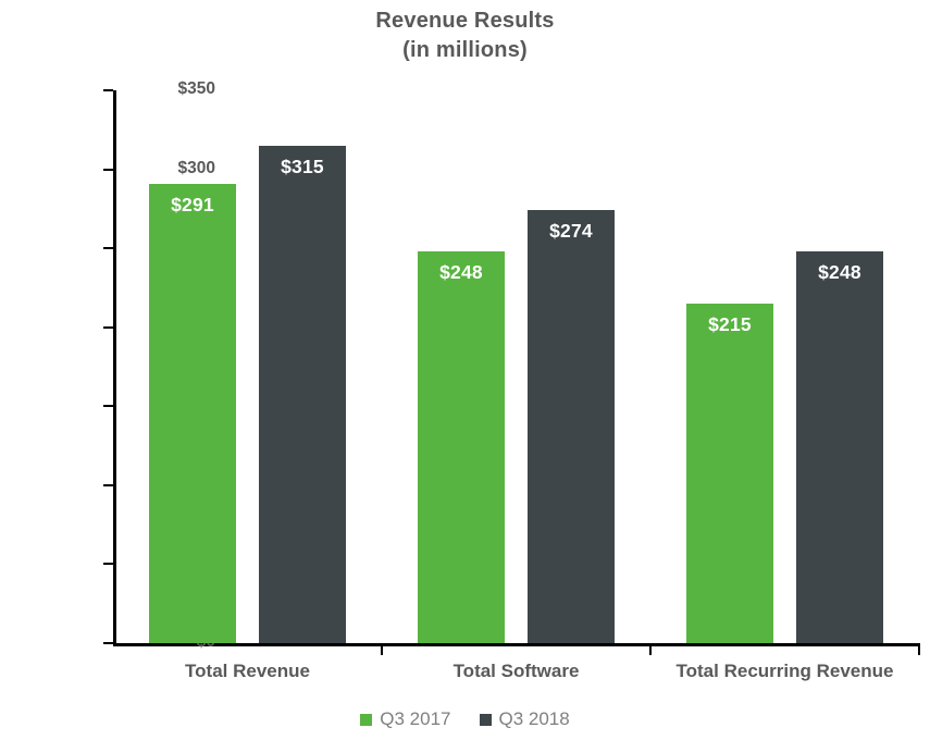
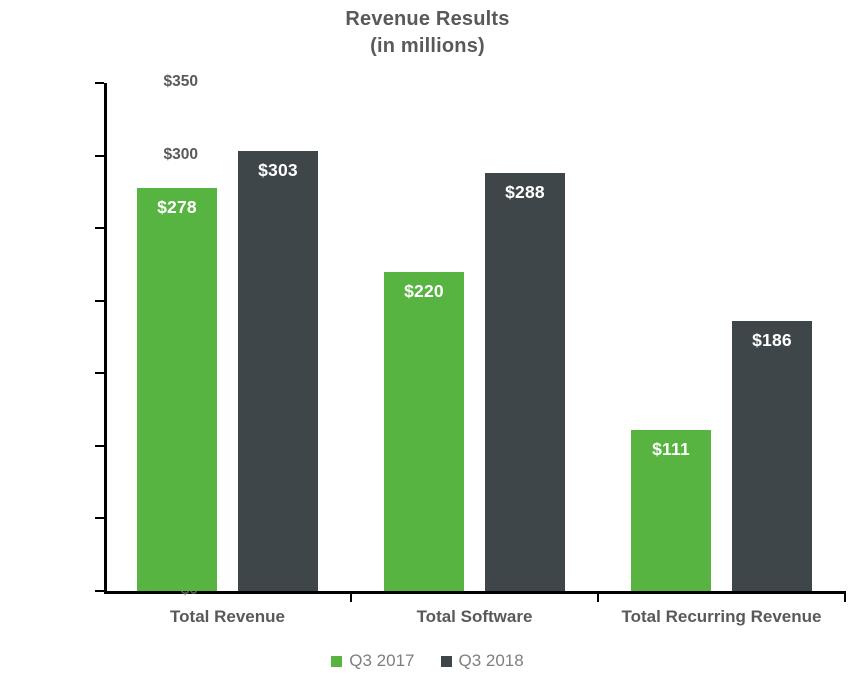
Q3 2017/Total Revenue: $291 -> $278
Q3 2018/Total Revenue: $315 -> $303
Q3 2017/Total Software: $248 -> $220
Q3 2018/Total Software: $274 -> $288
Q3 2017/Total Recurring Revenue: $215 -> $111
Q3 2018/Total Recurring Revenue: $248 -> $186
